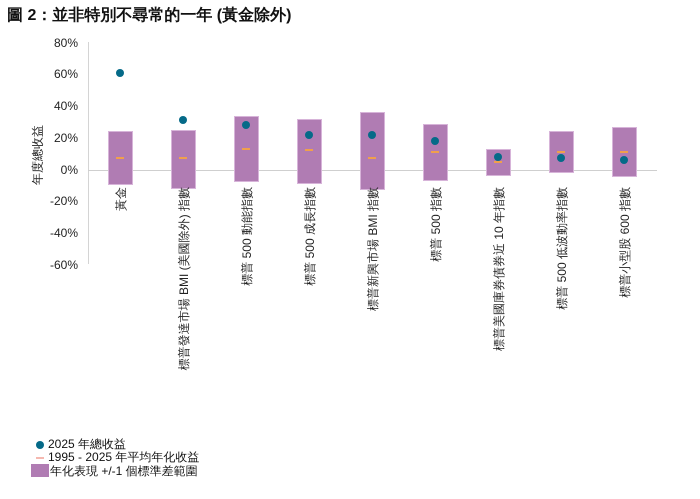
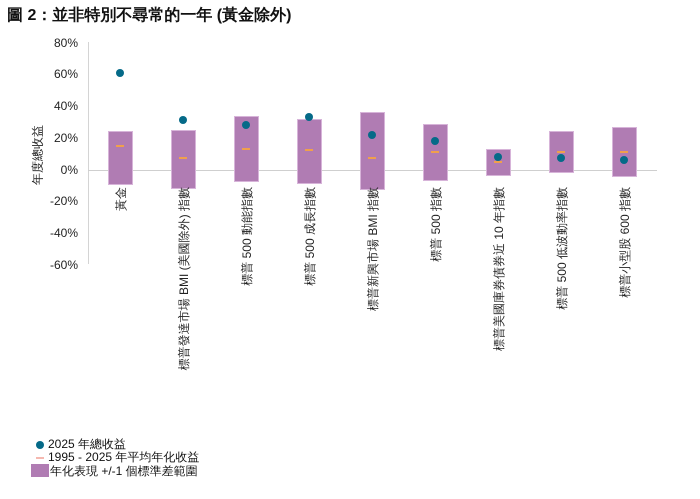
1995 - 2025 年平均年化收益/黃金: 7% -> 15%
2025 年總收益/標普 500 成長指數: 22% -> 33%
